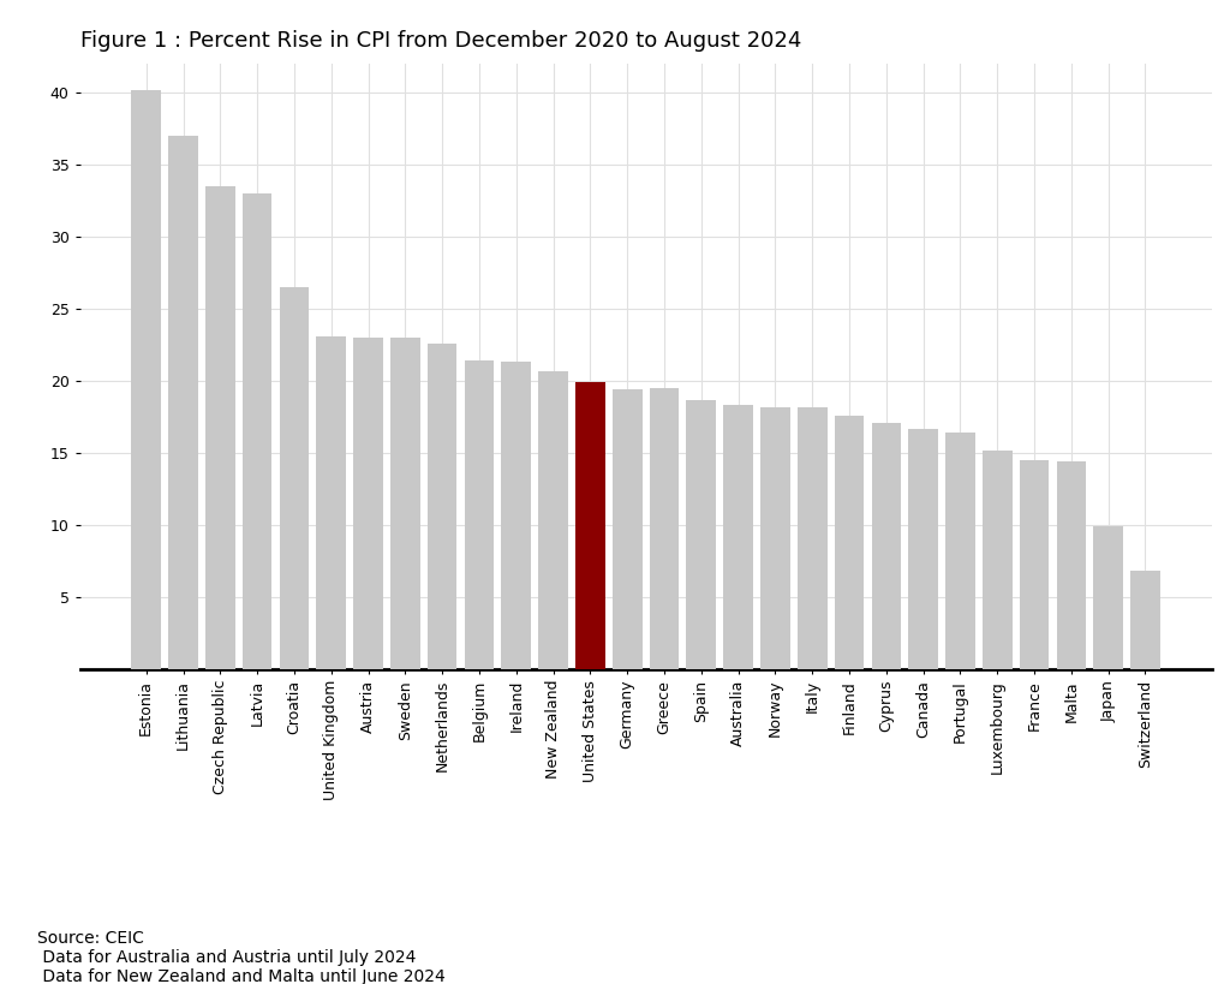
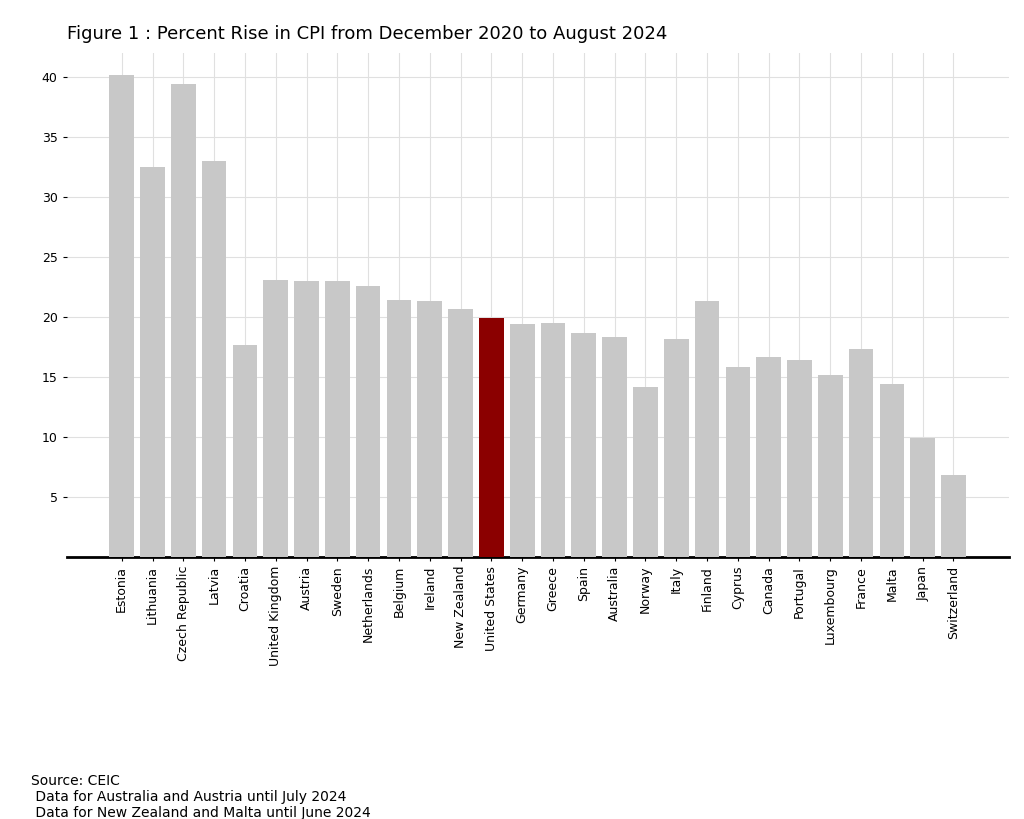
Lithuania: 37.0 -> 32.5
Czech Republic: 33.5 -> 39.4
Croatia: 26.5 -> 17.7
Norway: 18.2 -> 14.2
Finland: 17.6 -> 21.3
Cyprus: 17.1 -> 15.8
France: 14.5 -> 17.3
